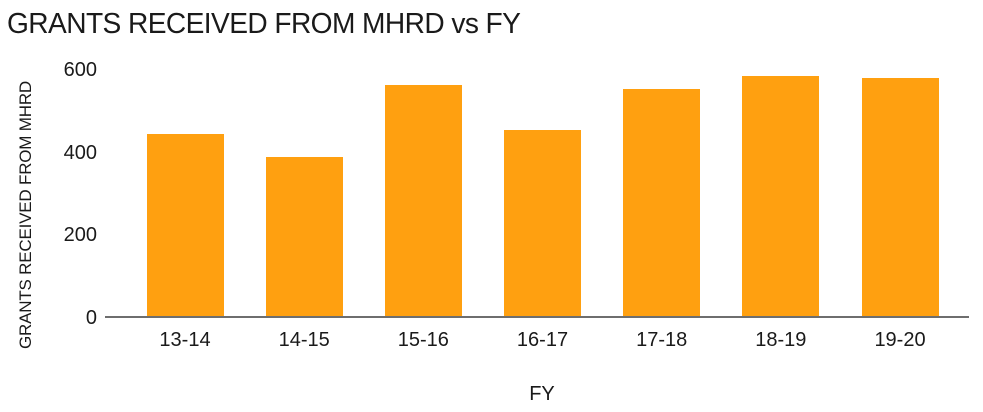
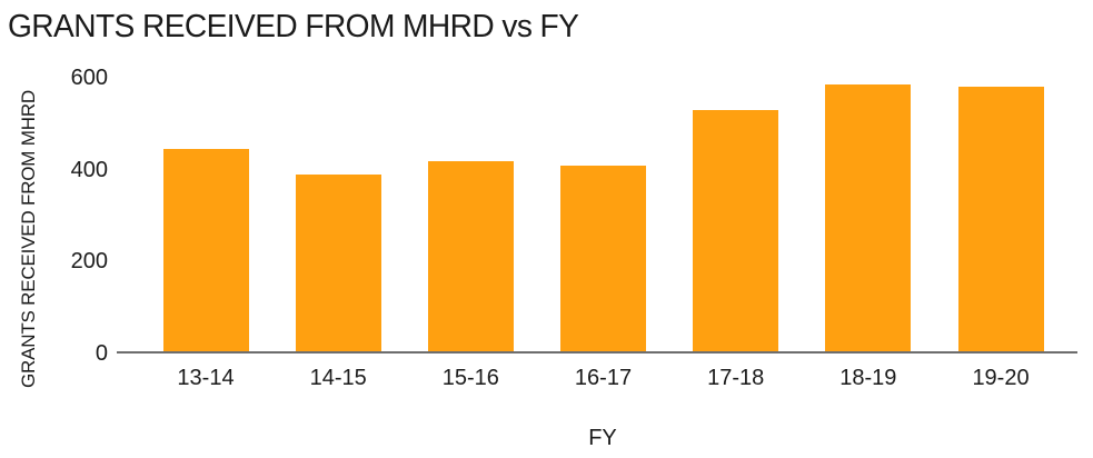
15-16: 560 -> 420
16-17: 450 -> 400
17-18: 550 -> 520
